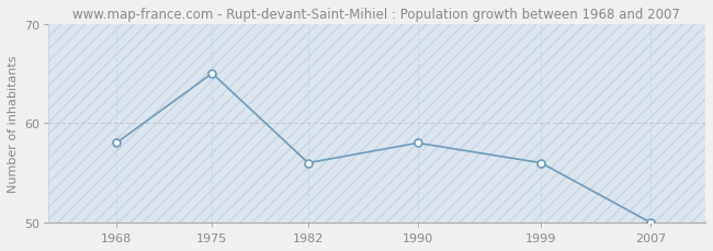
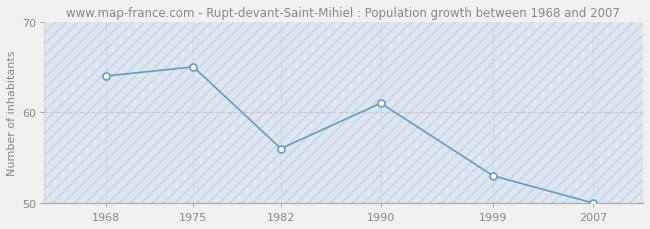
1968: 58 -> 64
1990: 58 -> 61
1999: 56 -> 53
